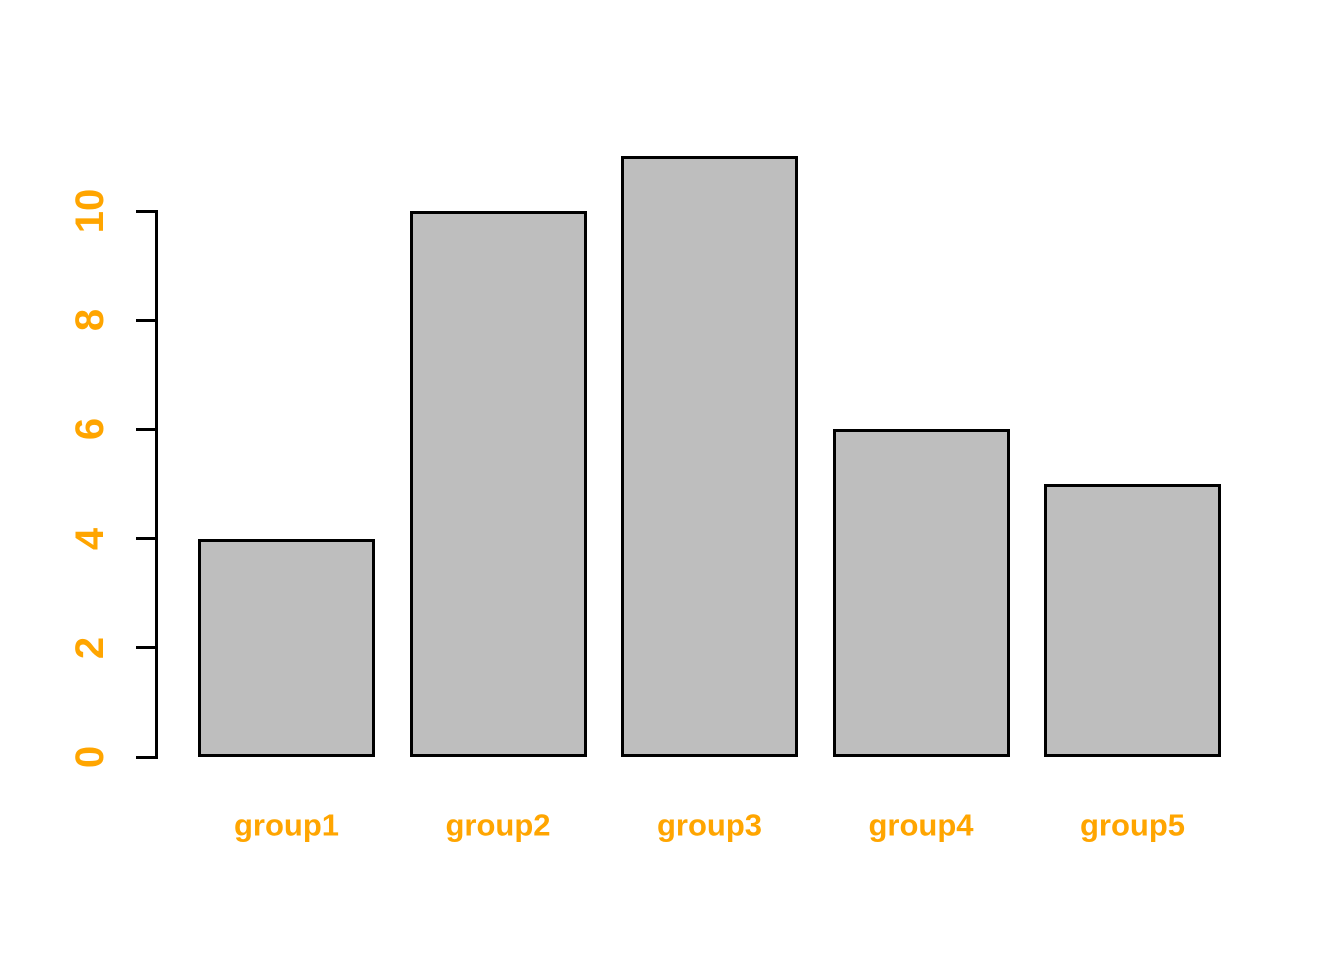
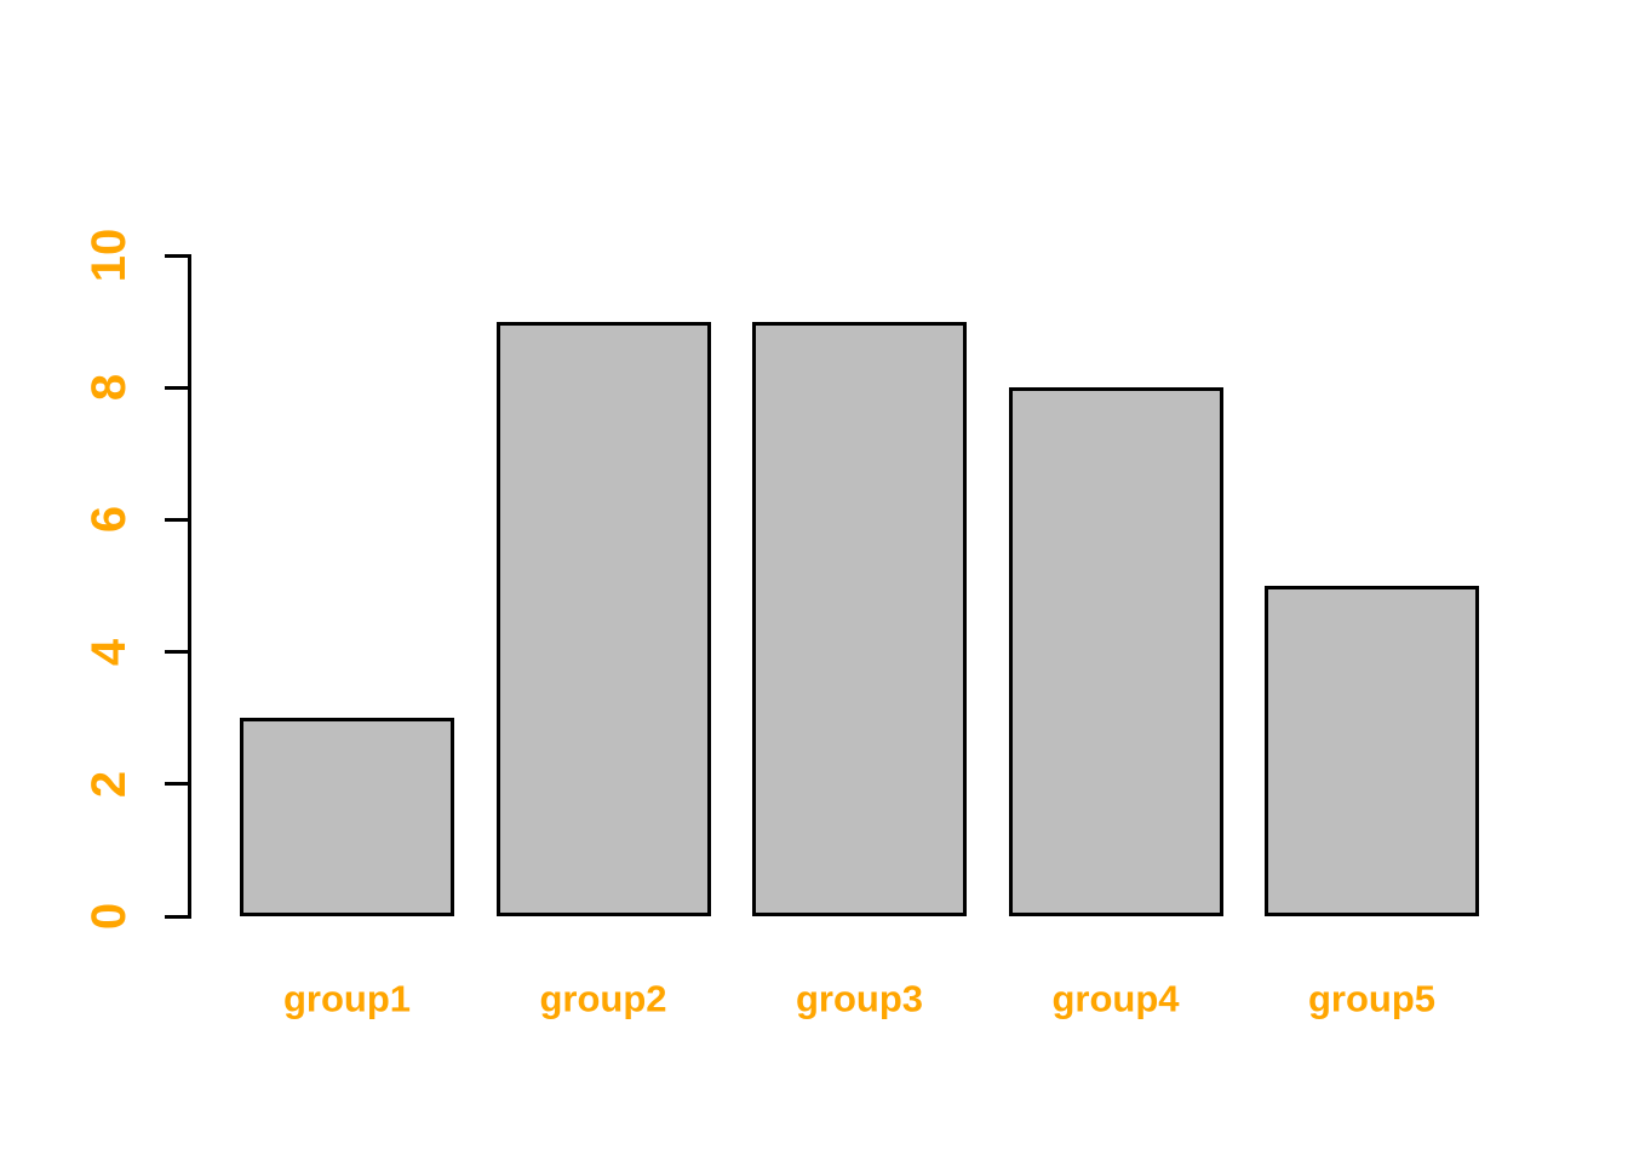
group1: 4 -> 3
group2: 10 -> 9
group3: 11 -> 9
group4: 6 -> 8
